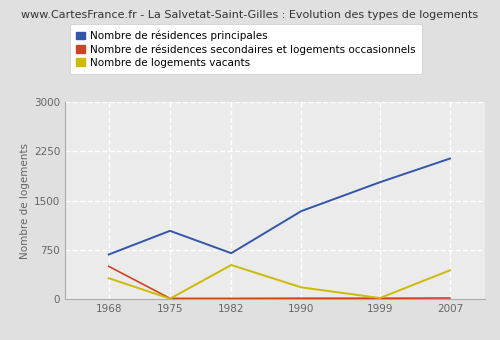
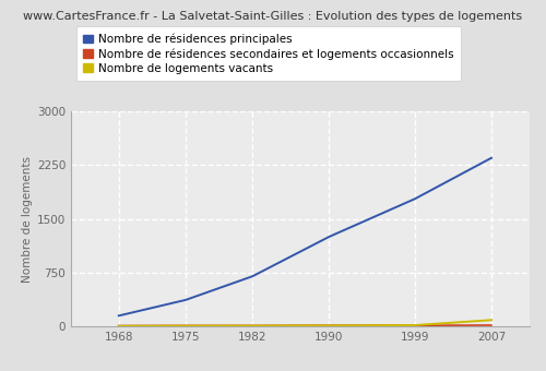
Nombre de résidences principales/1968: 680 -> 150
Nombre de résidences secondaires et logements occasionnels/1968: 500 -> 10
Nombre de logements vacants/1968: 320 -> 0
Nombre de résidences principales/1975: 1040 -> 370
Nombre de logements vacants/1982: 520 -> 10
Nombre de résidences principales/1990: 1340 -> 1250
Nombre de logements vacants/1990: 180 -> 10
Nombre de résidences principales/2007: 2140 -> 2350
Nombre de logements vacants/2007: 440 -> 90
